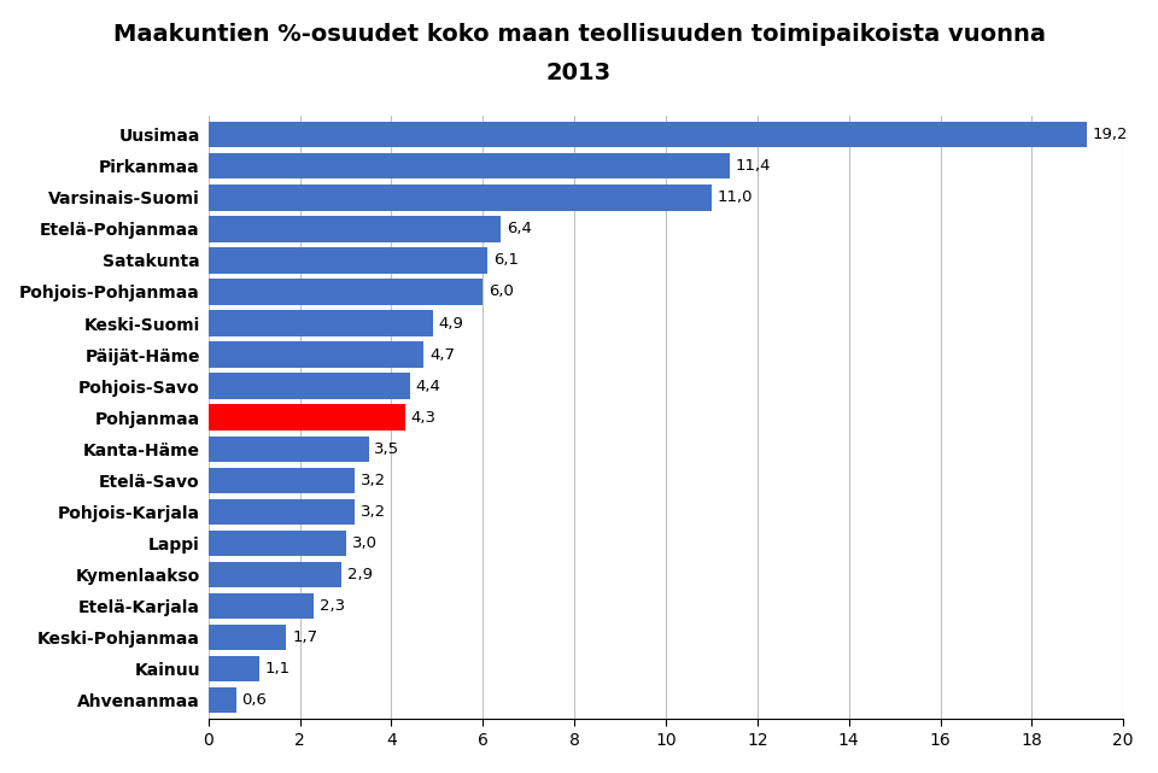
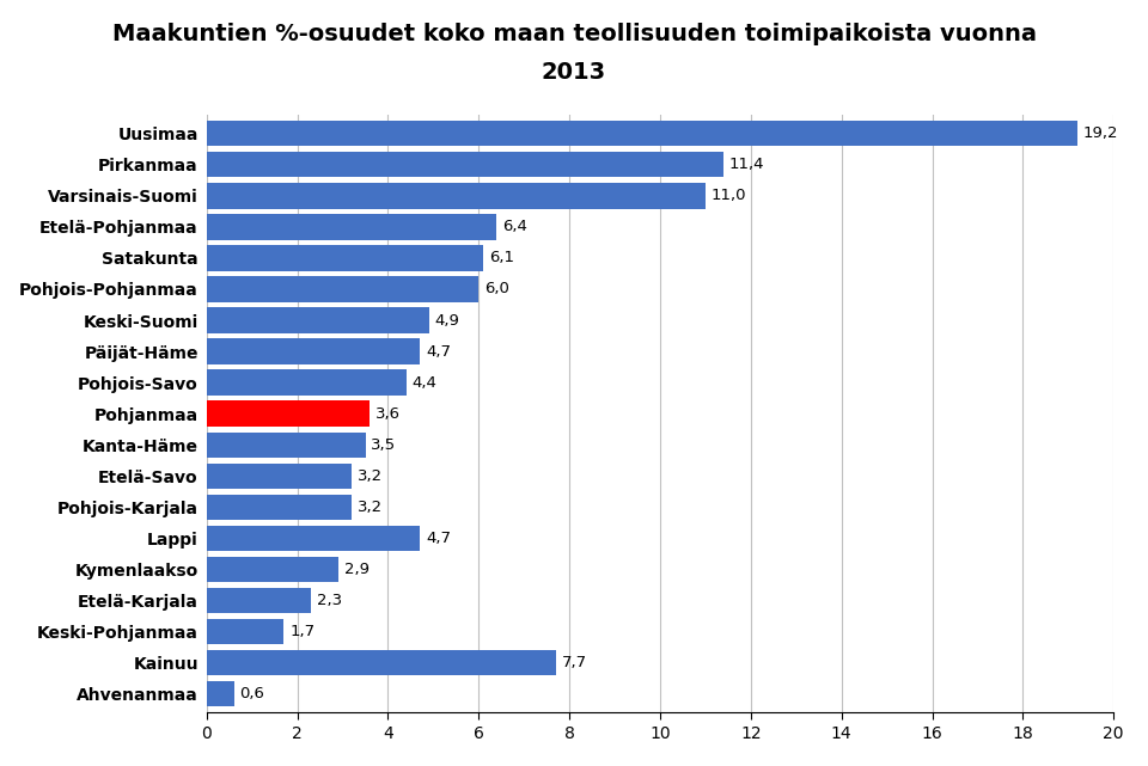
Pohjanmaa: 4,3 -> 3,6
Lappi: 3,0 -> 4,7
Kainuu: 1,1 -> 7,7
